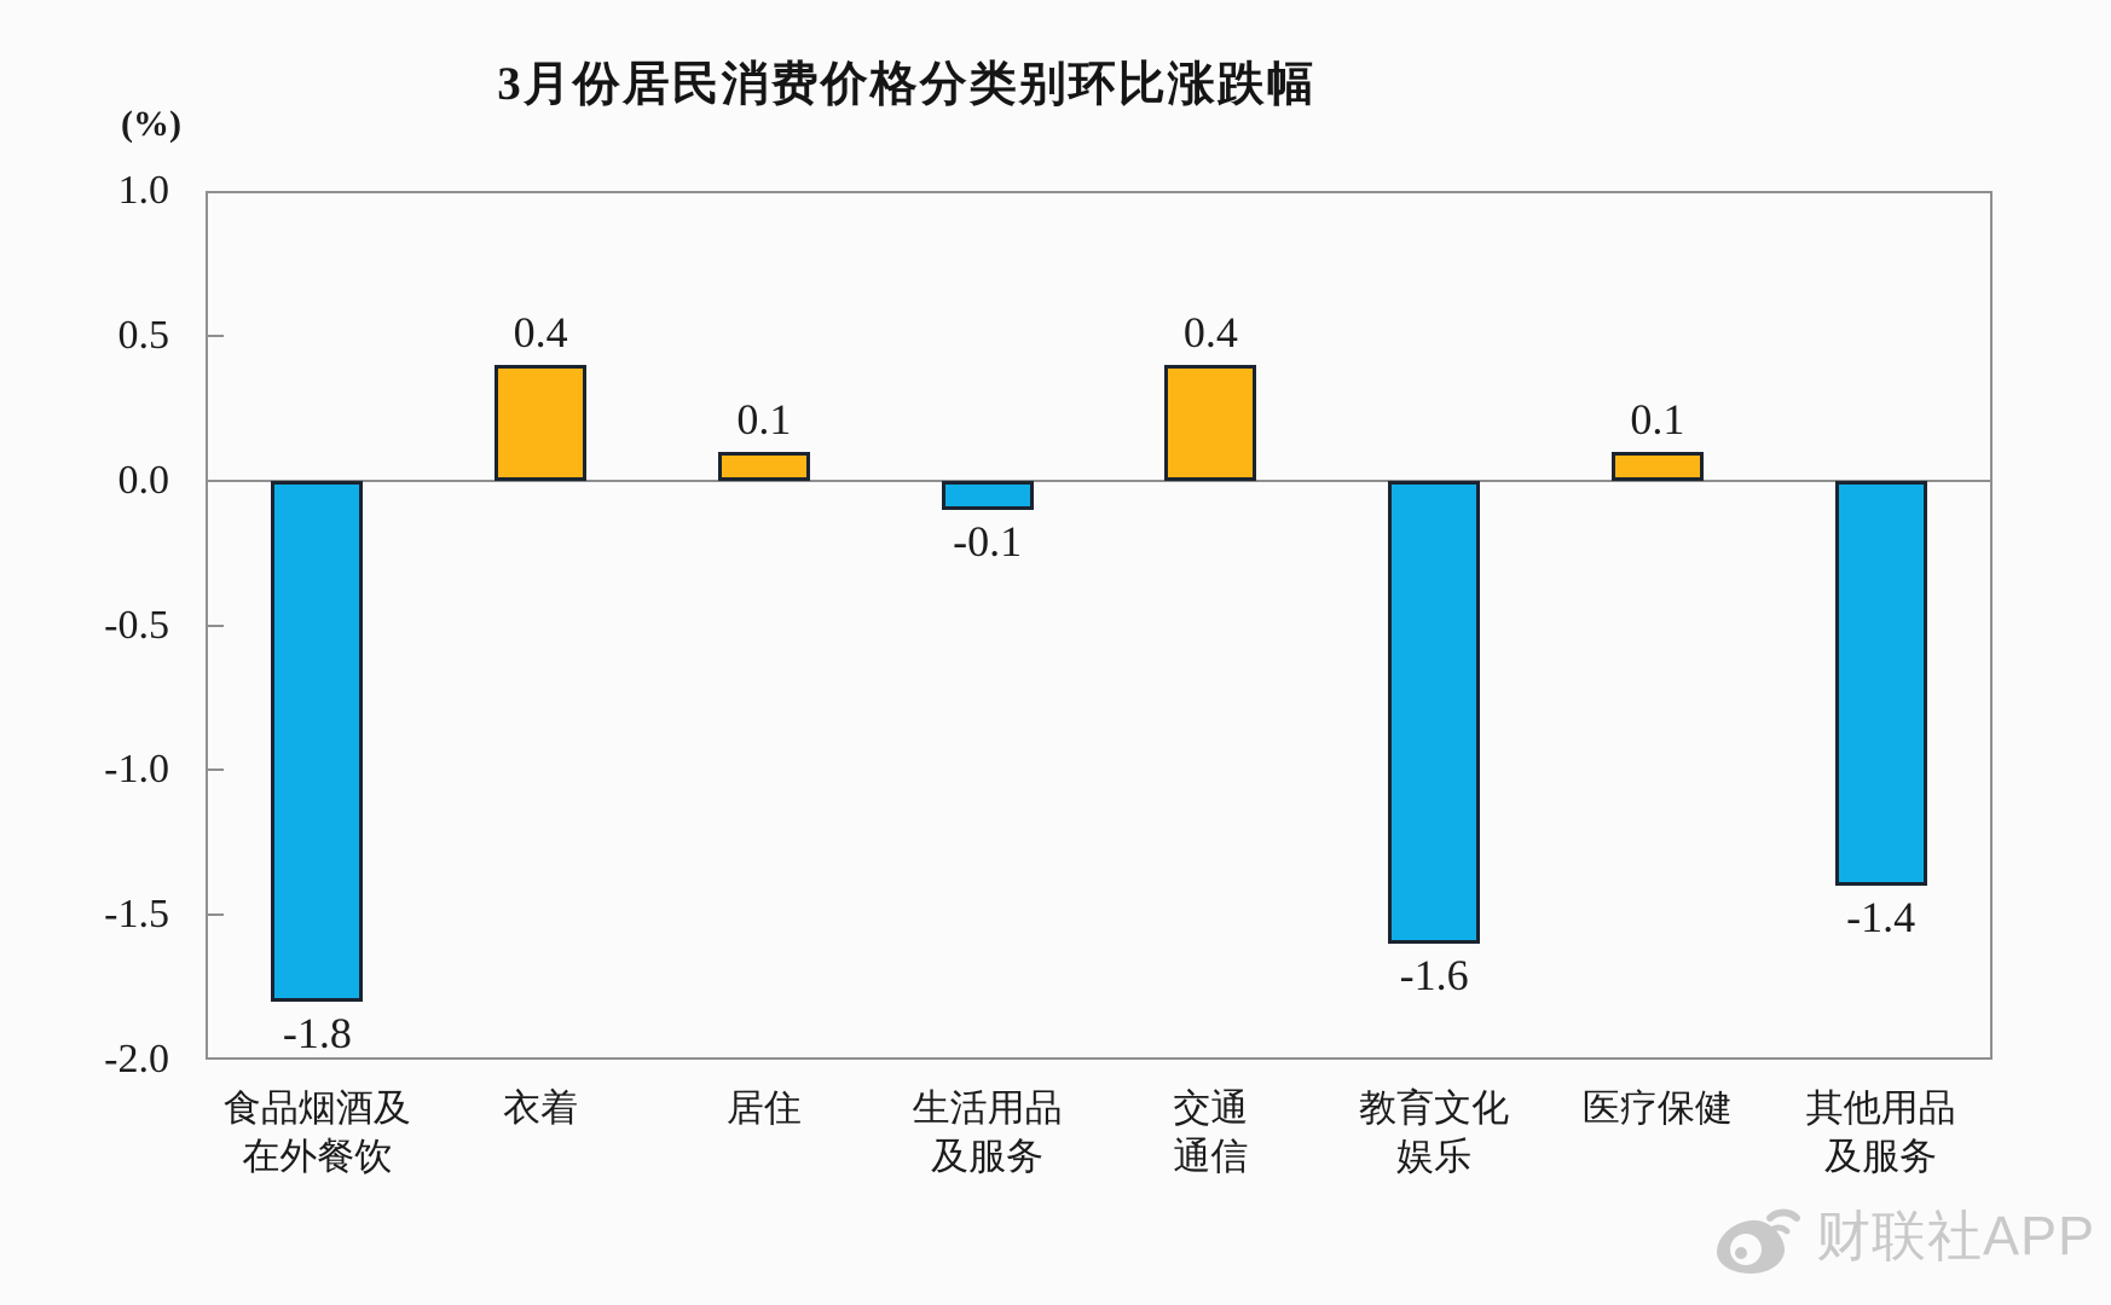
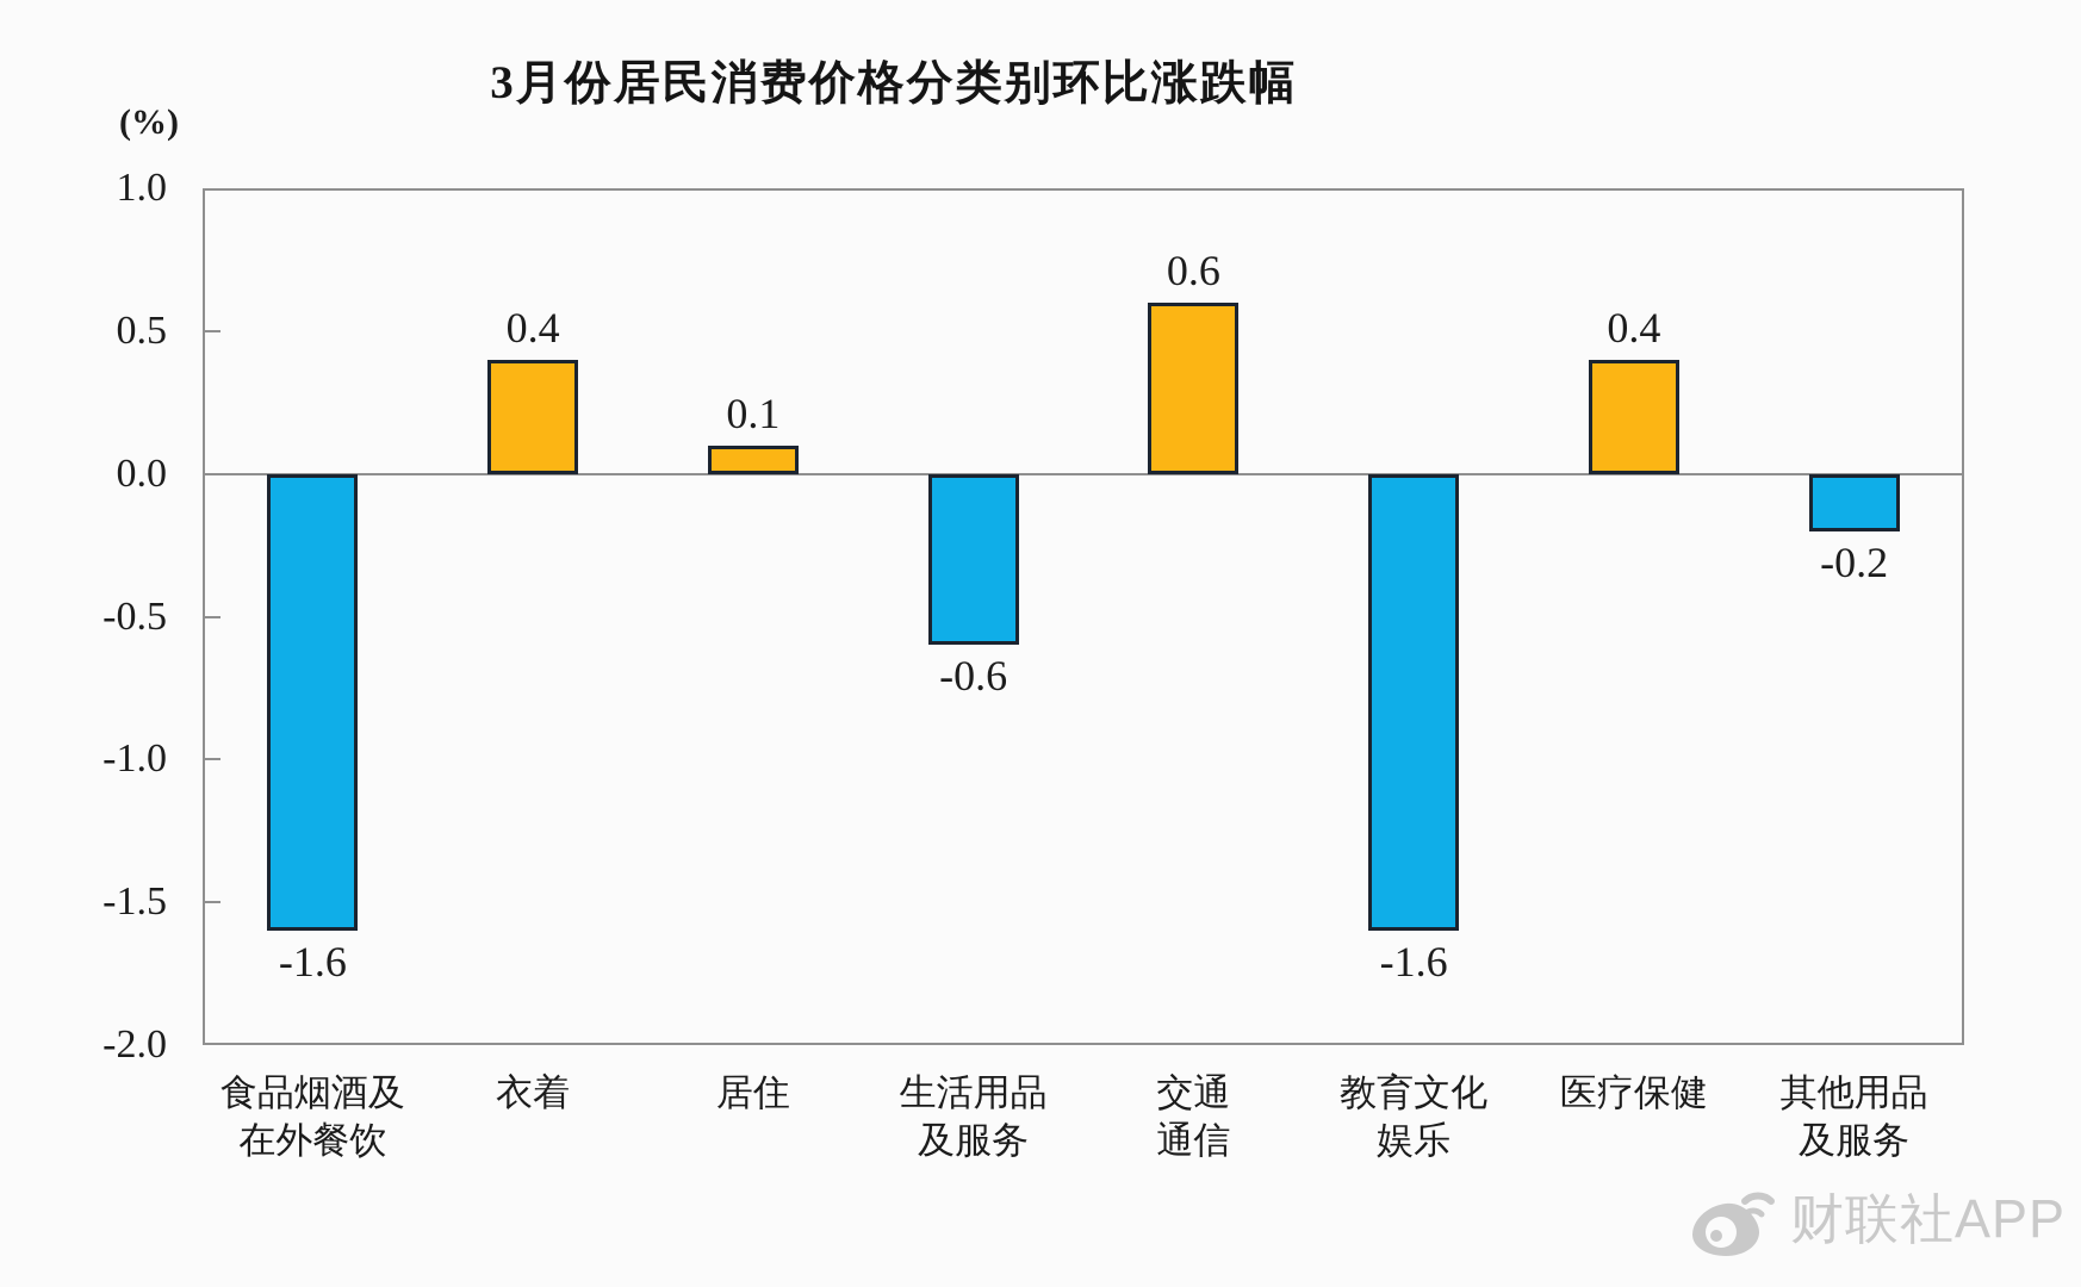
食品烟酒及在外餐饮: -1.8 -> -1.6
生活用品及服务: -0.1 -> -0.6
交通通信: 0.4 -> 0.6
医疗保健: 0.1 -> 0.4
其他用品及服务: -1.4 -> -0.2
